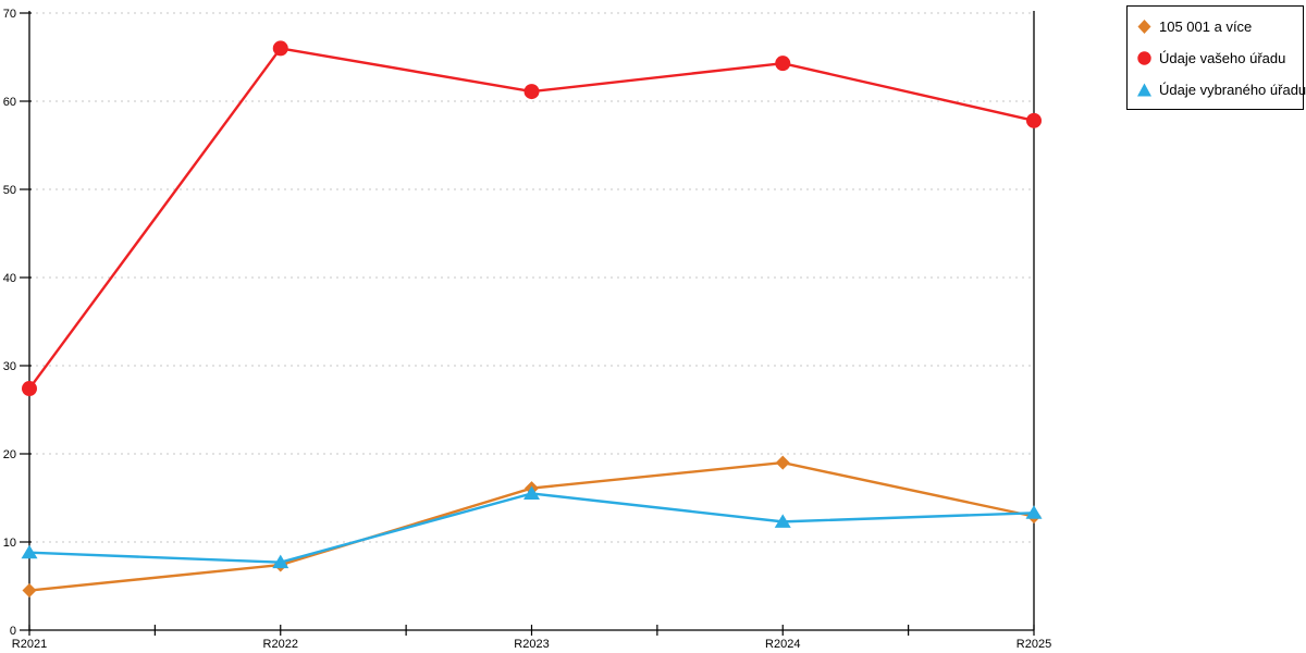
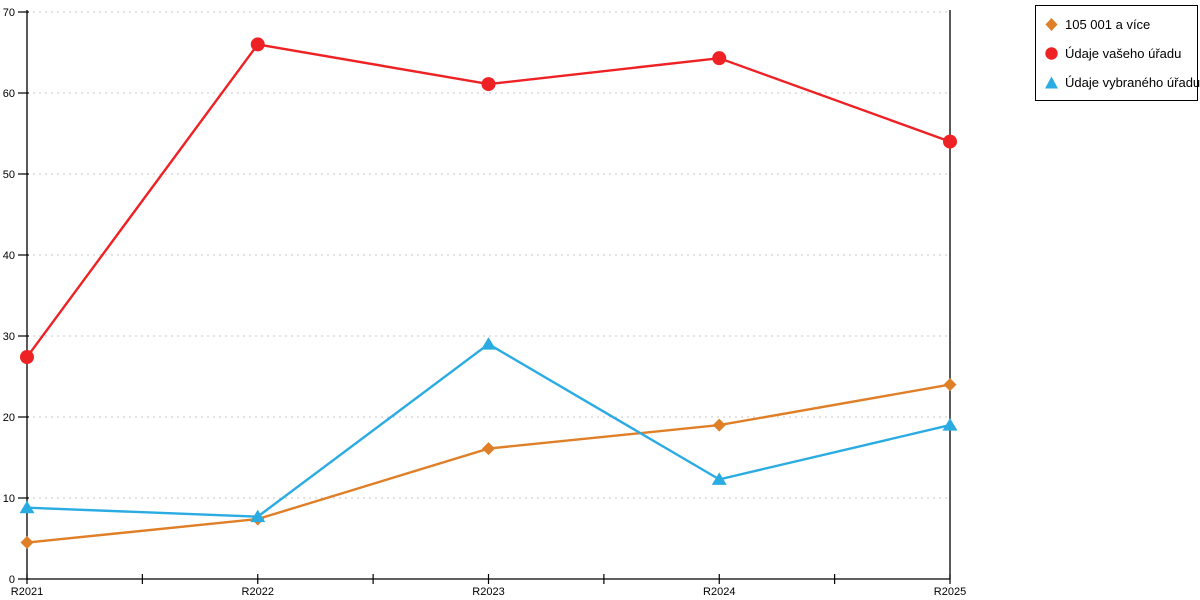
Údaje vybraného úřadu/R2023: 16 -> 29
105 001 a více/R2025: 13 -> 24
Údaje vašeho úřadu/R2025: 58 -> 54
Údaje vybraného úřadu/R2025: 13 -> 19
